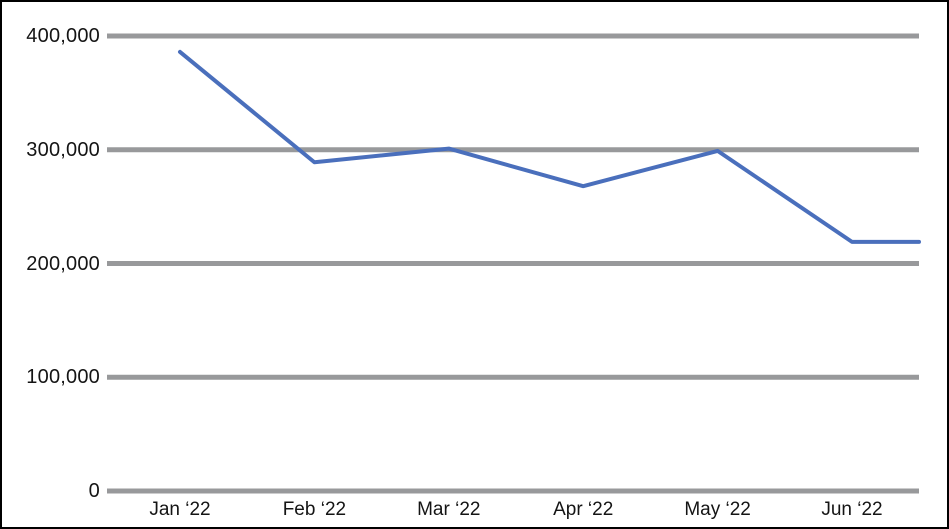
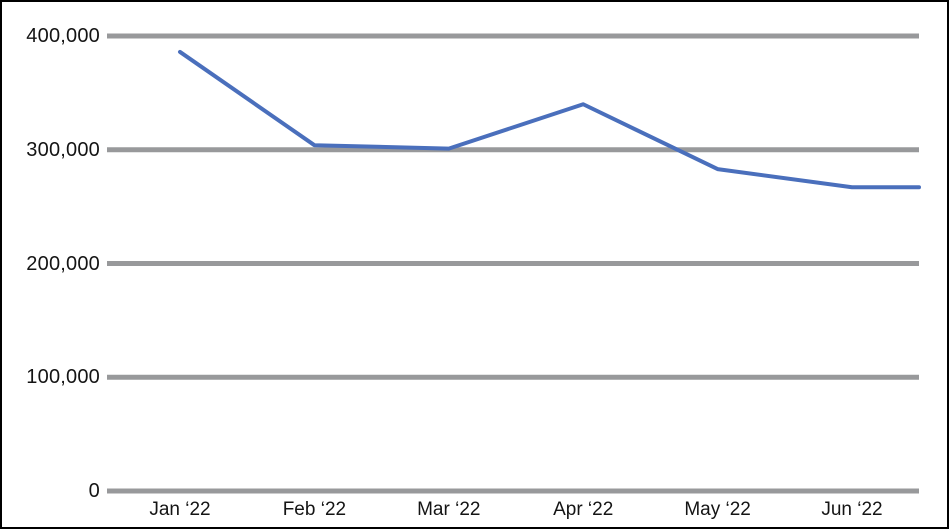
Feb ‘22: 289000 -> 304000
Apr ‘22: 268000 -> 340000
May ‘22: 299000 -> 283000
Jun ‘22: 219000 -> 267000
